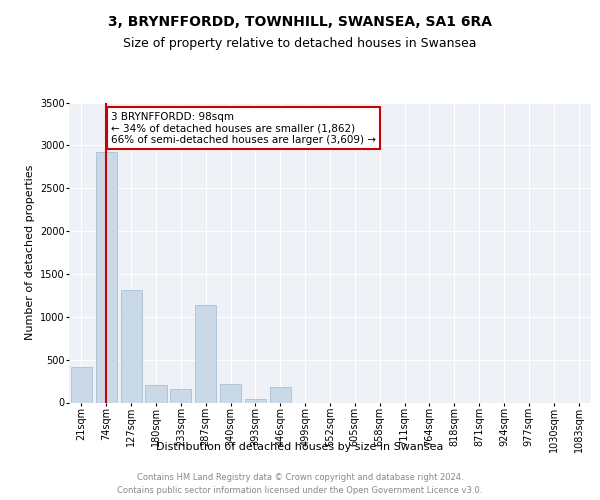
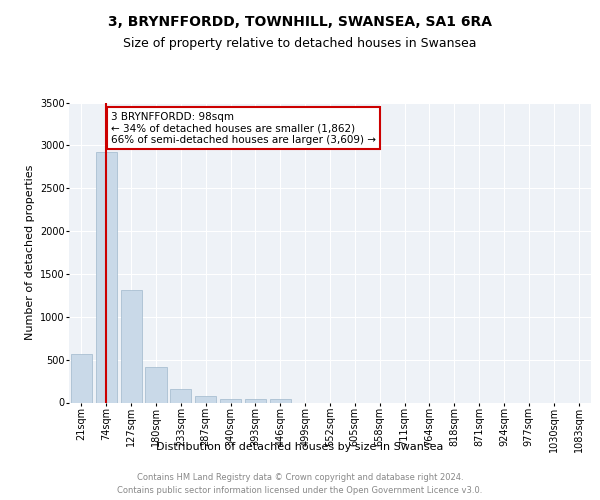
21sqm: 420 -> 570
180sqm: 200 -> 410
287sqm: 1140 -> 80
340sqm: 220 -> 40
446sqm: 180 -> 40
